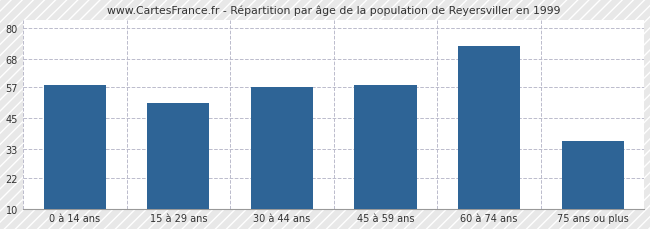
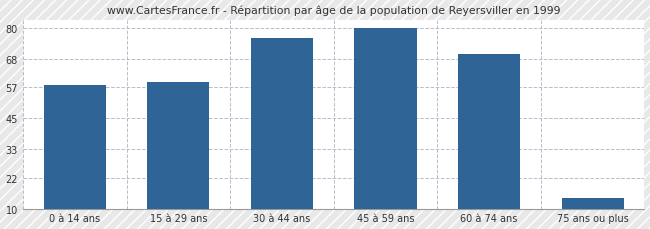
15 à 29 ans: 51 -> 59
30 à 44 ans: 57 -> 76
45 à 59 ans: 58 -> 80
60 à 74 ans: 73 -> 70
75 ans ou plus: 36 -> 14
